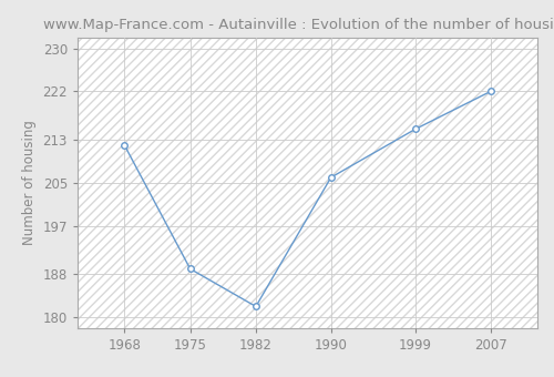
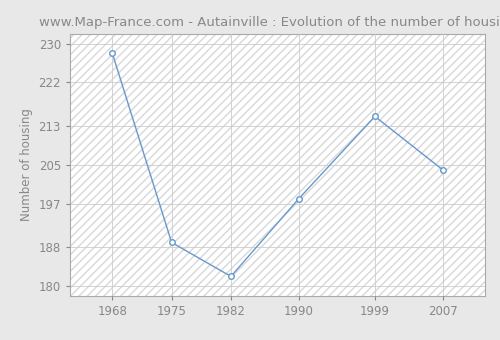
1968: 212 -> 228
1990: 206 -> 198
2007: 222 -> 204
